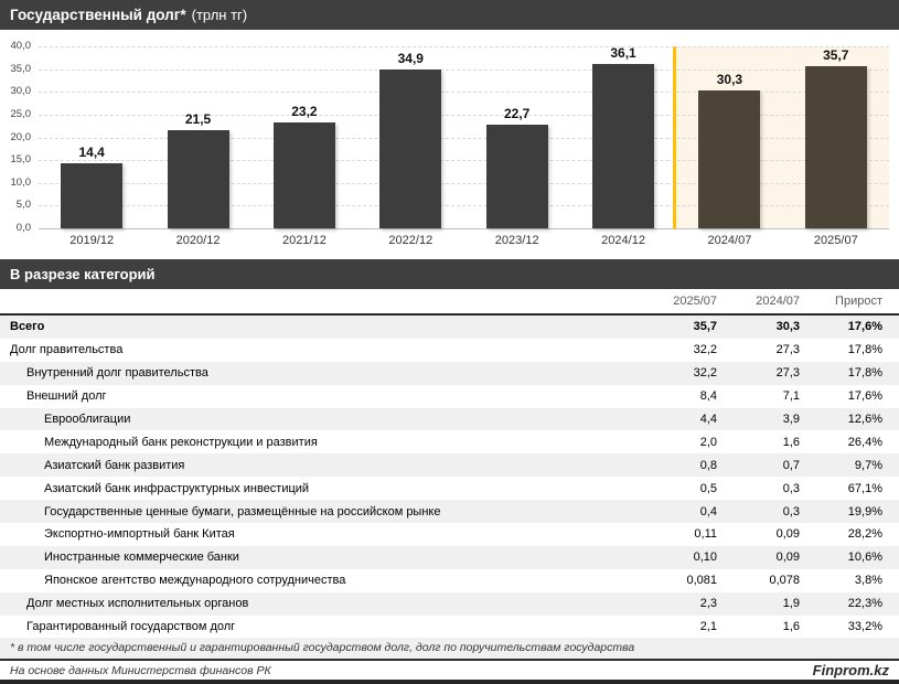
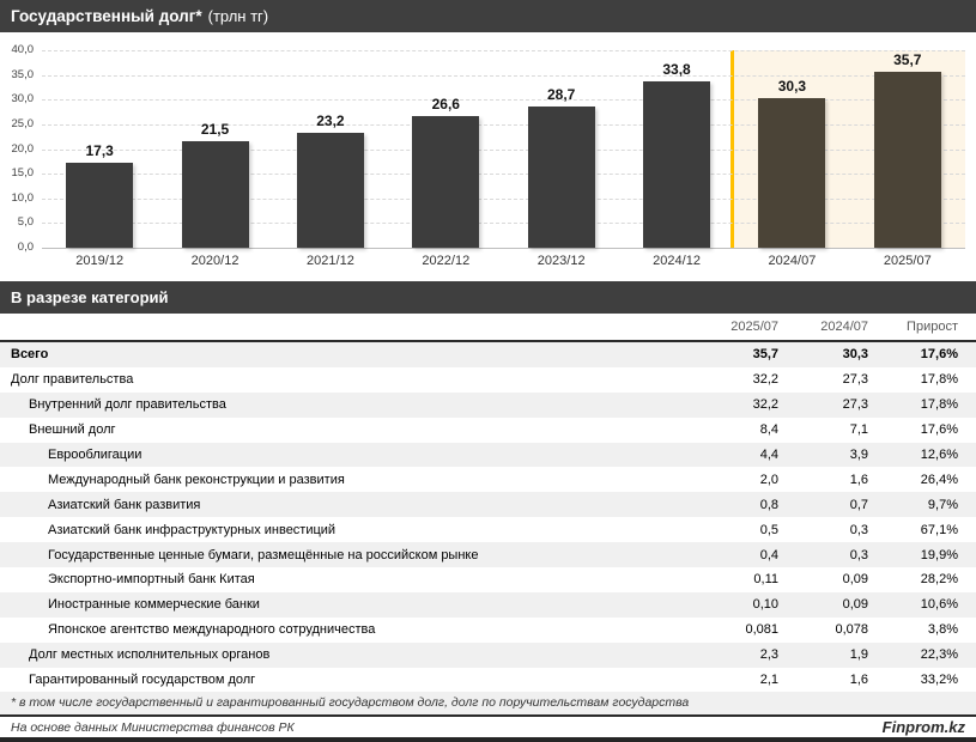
2019/12: 14,4 -> 17,3
2022/12: 34,9 -> 26,6
2023/12: 22,7 -> 28,7
2024/12: 36,1 -> 33,8
